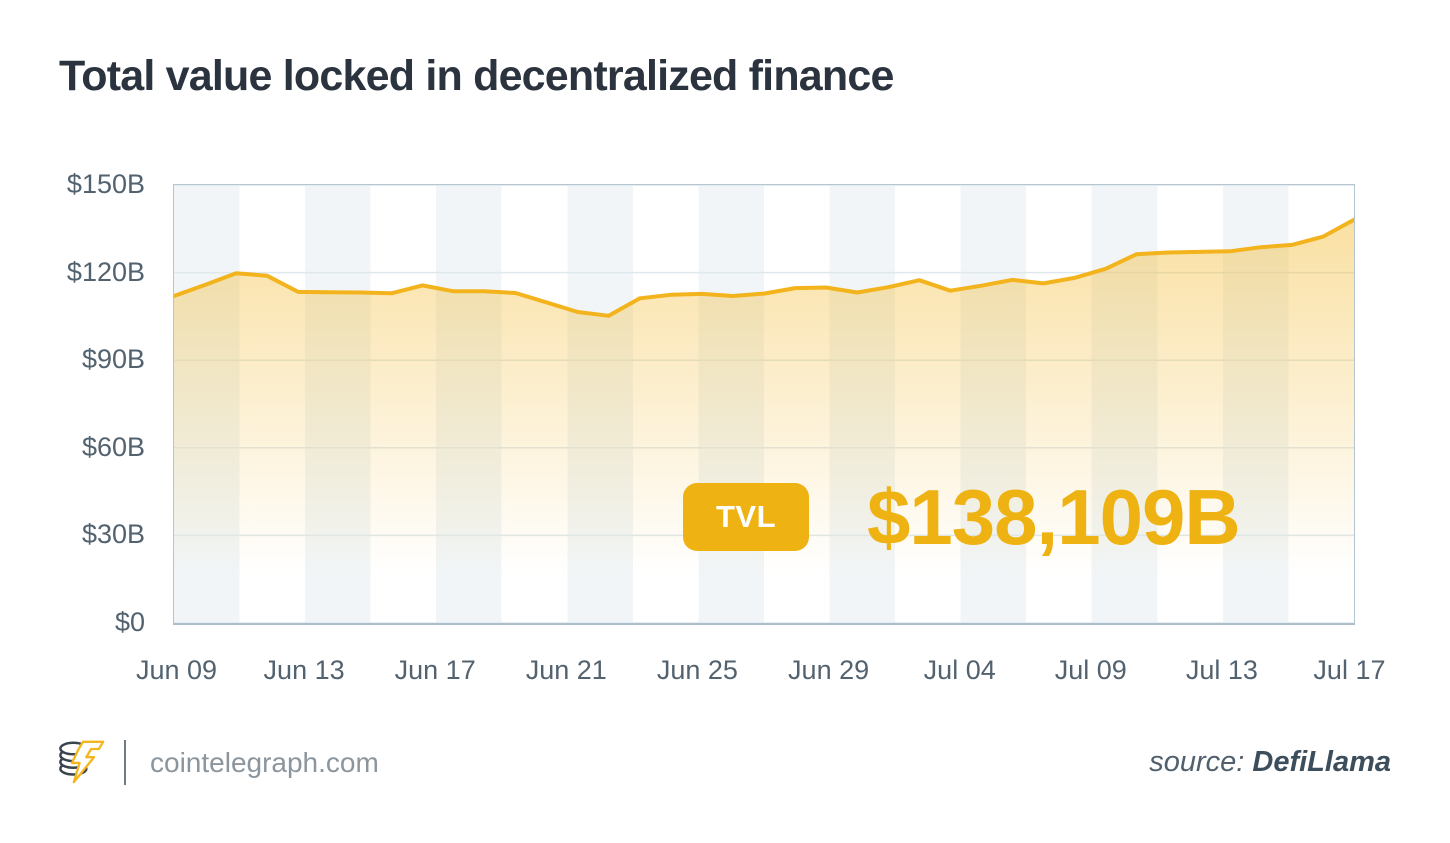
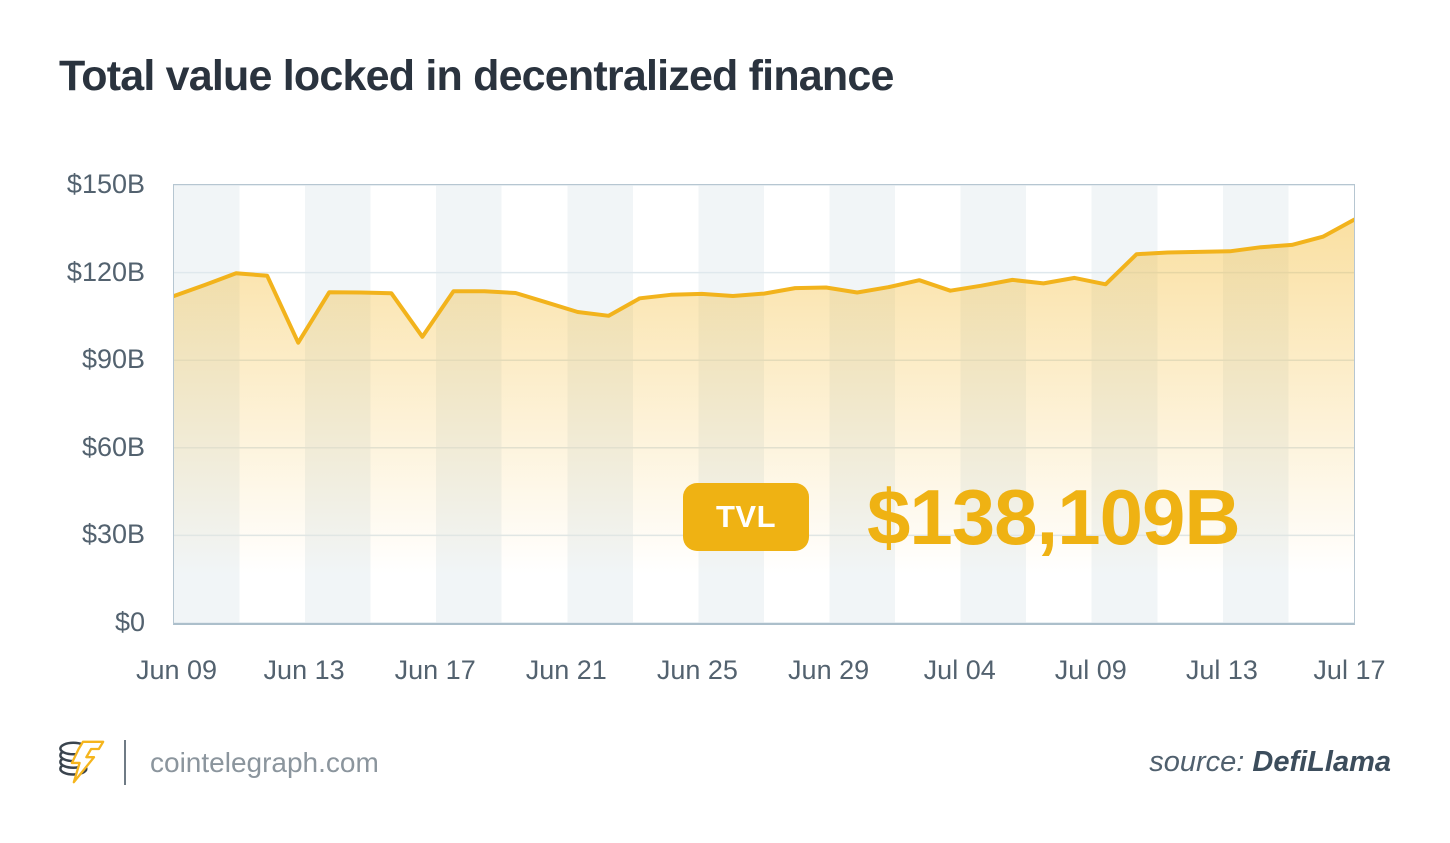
Jun 13: $113B -> $96B
Jun 17: $116B -> $98B
Jul 09: $121B -> $116B
